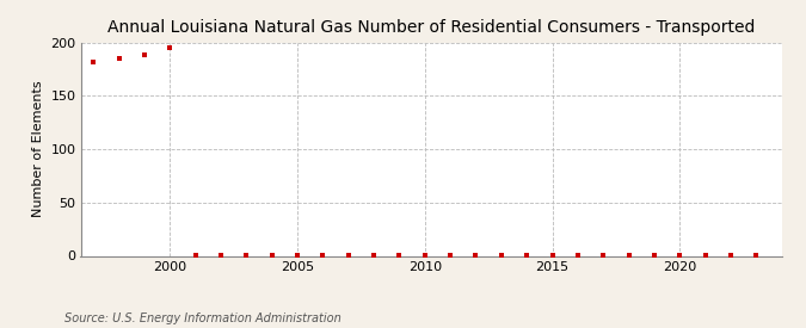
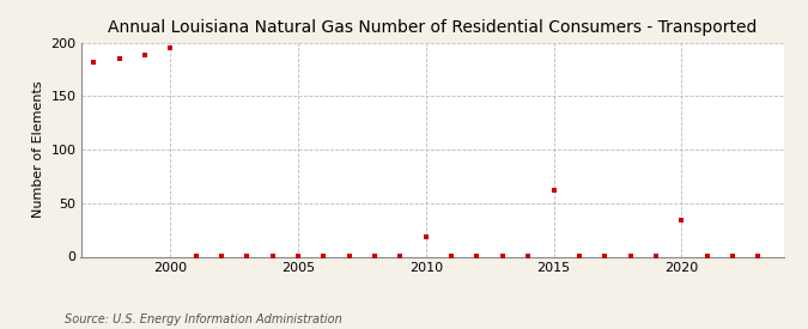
2010: 1 -> 18
2015: 1 -> 62
2020: 1 -> 34
